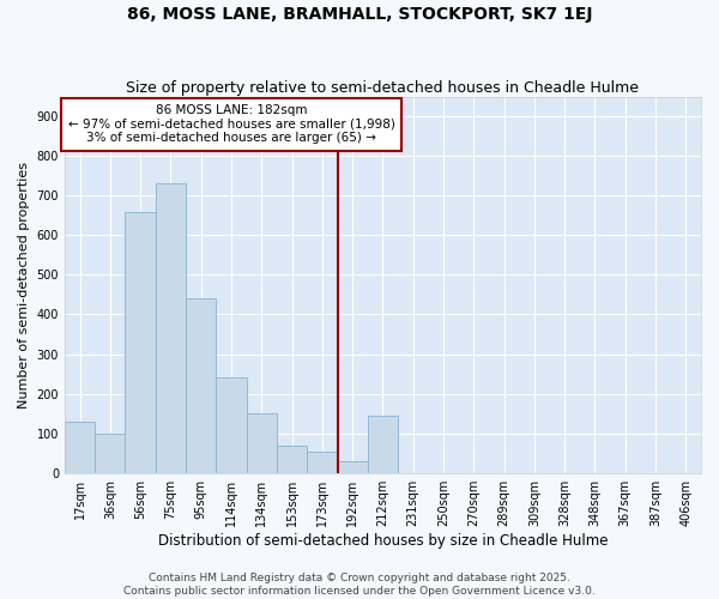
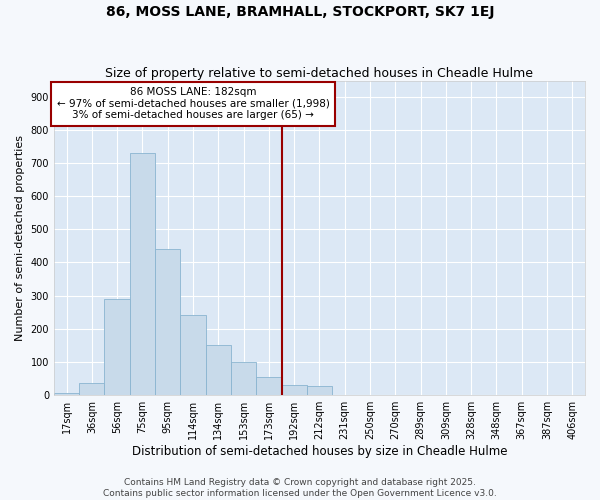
17sqm: 130 -> 5
36sqm: 100 -> 35
56sqm: 660 -> 290
153sqm: 70 -> 100
212sqm: 145 -> 25
